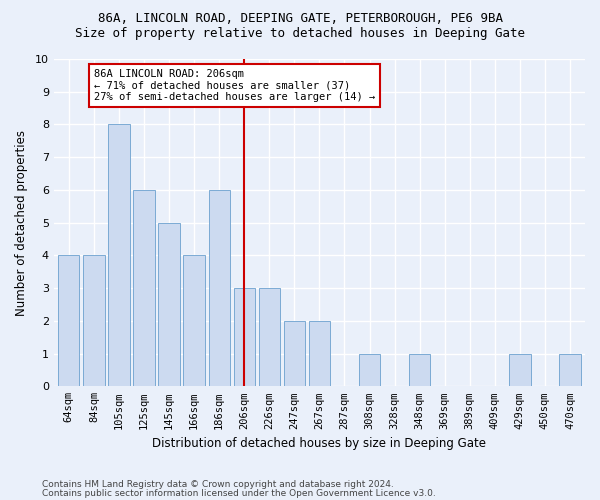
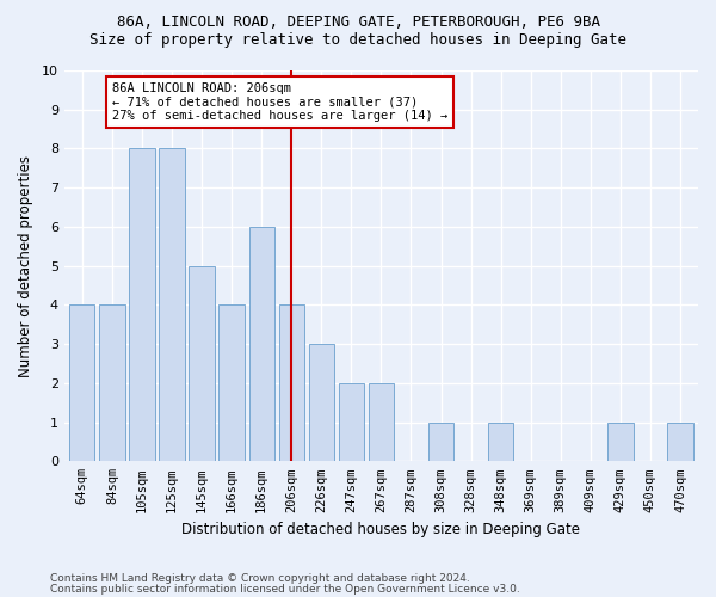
125sqm: 6 -> 8
206sqm: 3 -> 4
